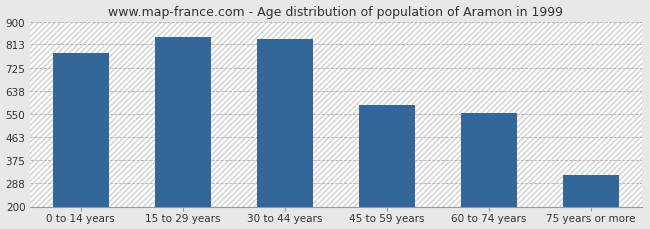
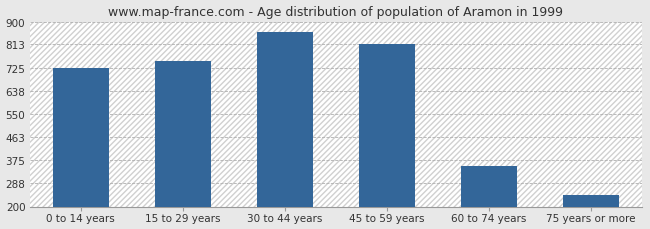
0 to 14 years: 780 -> 725
15 to 29 years: 840 -> 750
30 to 44 years: 835 -> 860
45 to 59 years: 585 -> 813
60 to 74 years: 555 -> 355
75 years or more: 320 -> 245
